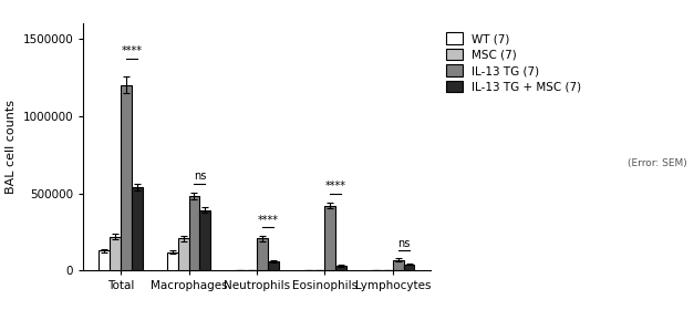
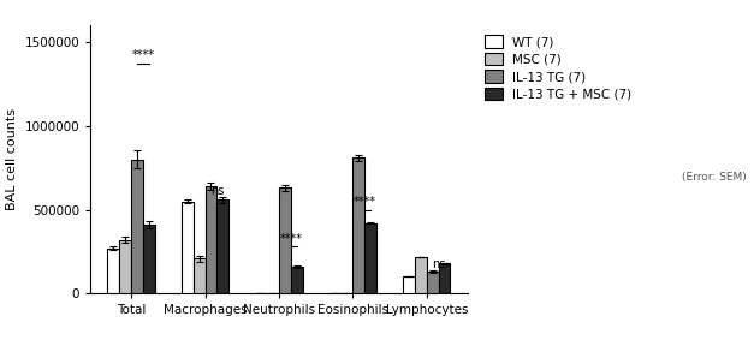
WT (7)/Total: 130000 -> 270000
MSC (7)/Total: 220000 -> 320000
IL-13 TG (7)/Total: 1200000 -> 800000
IL-13 TG + MSC (7)/Total: 540000 -> 410000
WT (7)/Macrophages: 120000 -> 550000
IL-13 TG (7)/Macrophages: 480000 -> 640000
IL-13 TG + MSC (7)/Macrophages: 390000 -> 560000
IL-13 TG (7)/Neutrophils: 210000 -> 630000
IL-13 TG + MSC (7)/Neutrophils: 60000 -> 160000
IL-13 TG (7)/Eosinophils: 420000 -> 810000
IL-13 TG + MSC (7)/Eosinophils: 30000 -> 420000
WT (7)/Lymphocytes: 0 -> 100000
MSC (7)/Lymphocytes: 0 -> 220000
IL-13 TG (7)/Lymphocytes: 70000 -> 130000
IL-13 TG + MSC (7)/Lymphocytes: 40000 -> 180000
